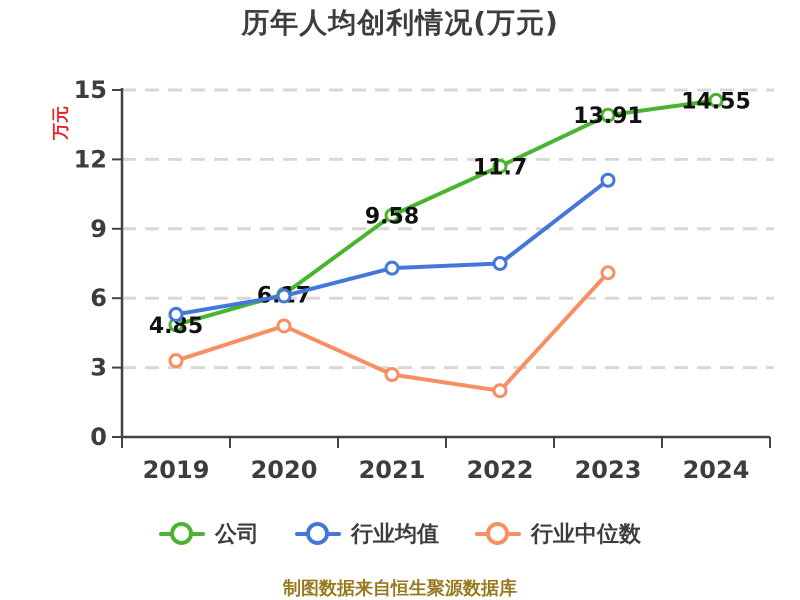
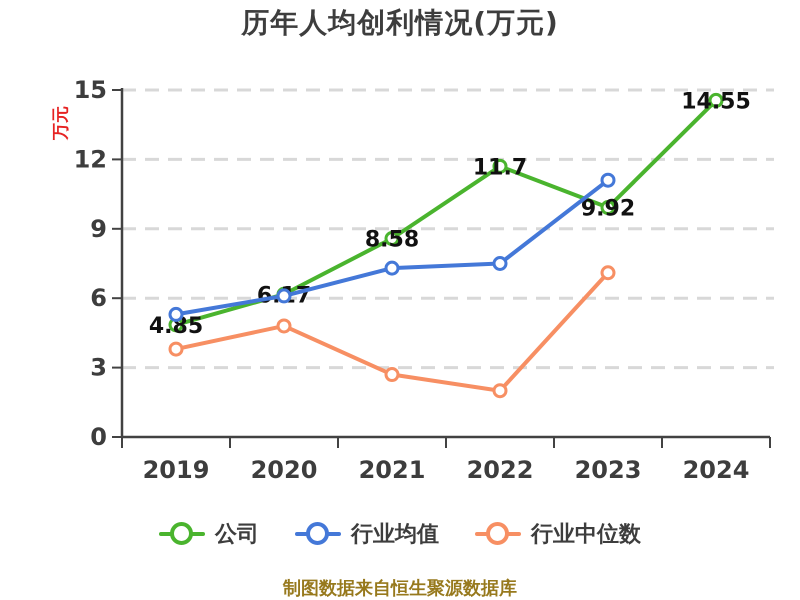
行业中位数/2019: 3.3 -> 3.8
公司/2021: 9.58 -> 8.58
公司/2023: 13.91 -> 9.92
